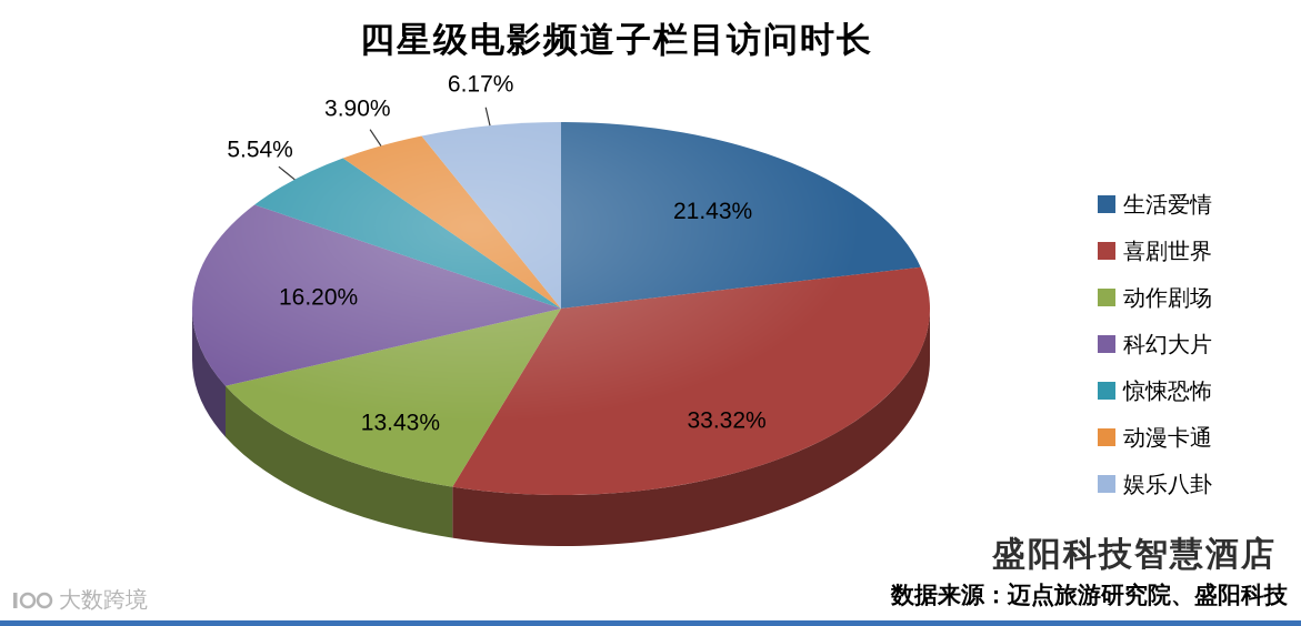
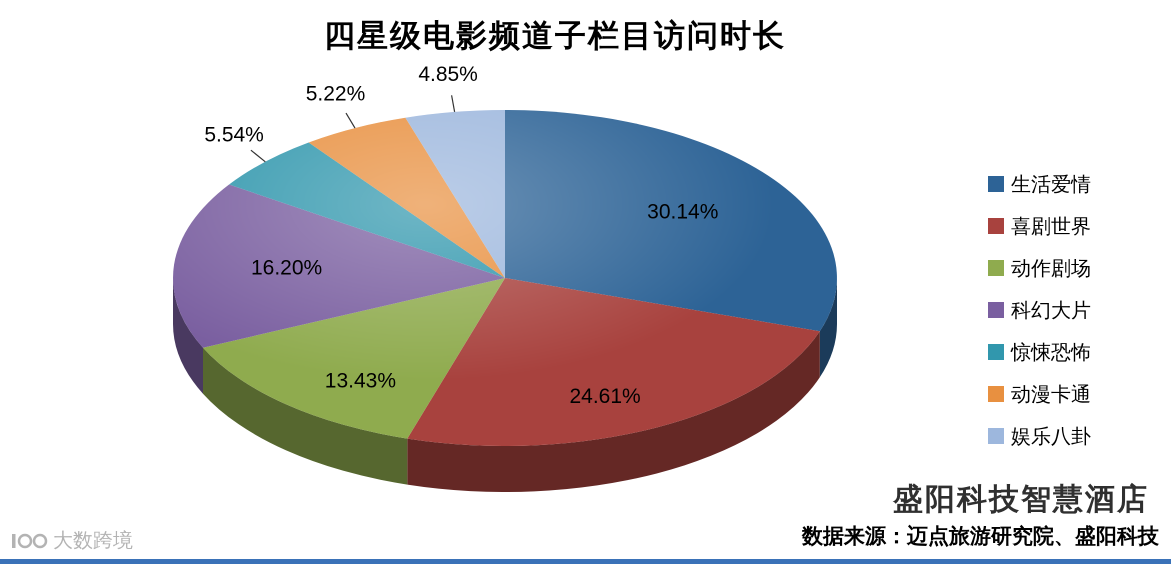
生活爱情: 21.43% -> 30.14%
喜剧世界: 33.32% -> 24.61%
动漫卡通: 3.90% -> 5.22%
娱乐八卦: 6.17% -> 4.85%
